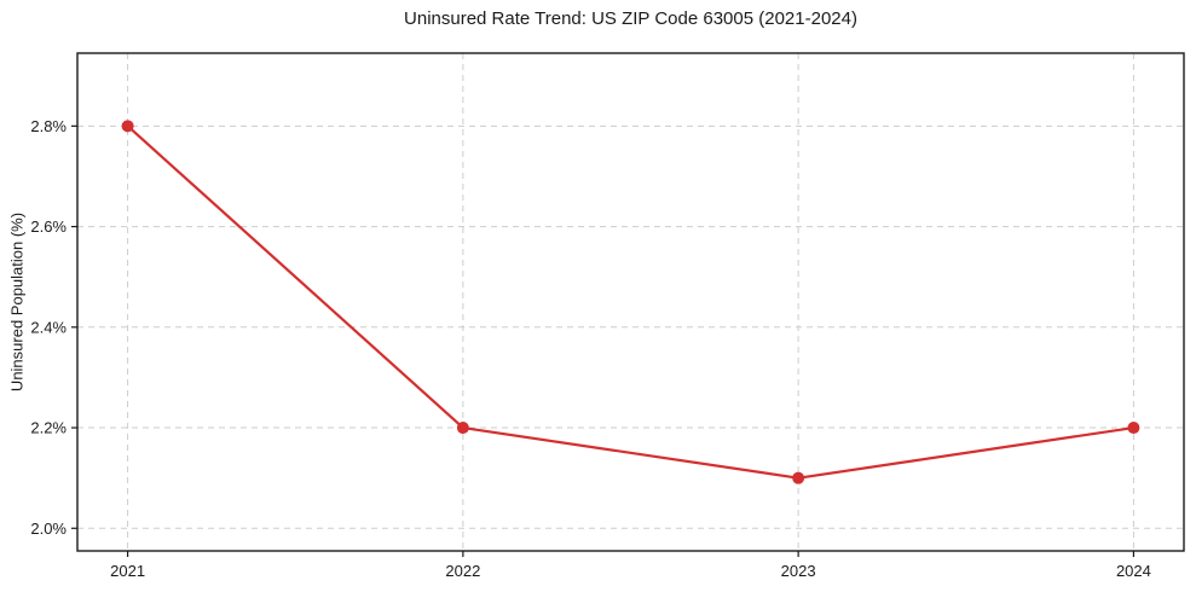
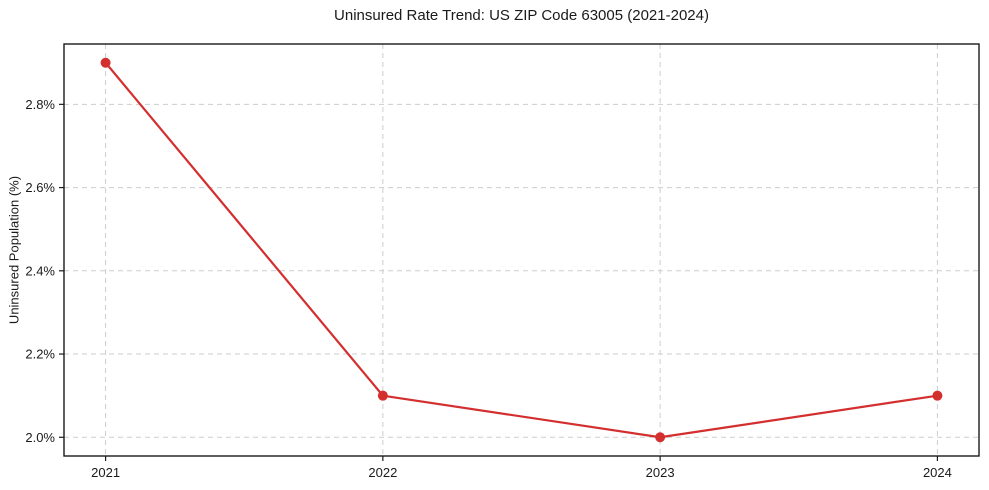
2021: 2.8% -> 2.9%
2022: 2.2% -> 2.1%
2023: 2.1% -> 2.0%
2024: 2.2% -> 2.1%
